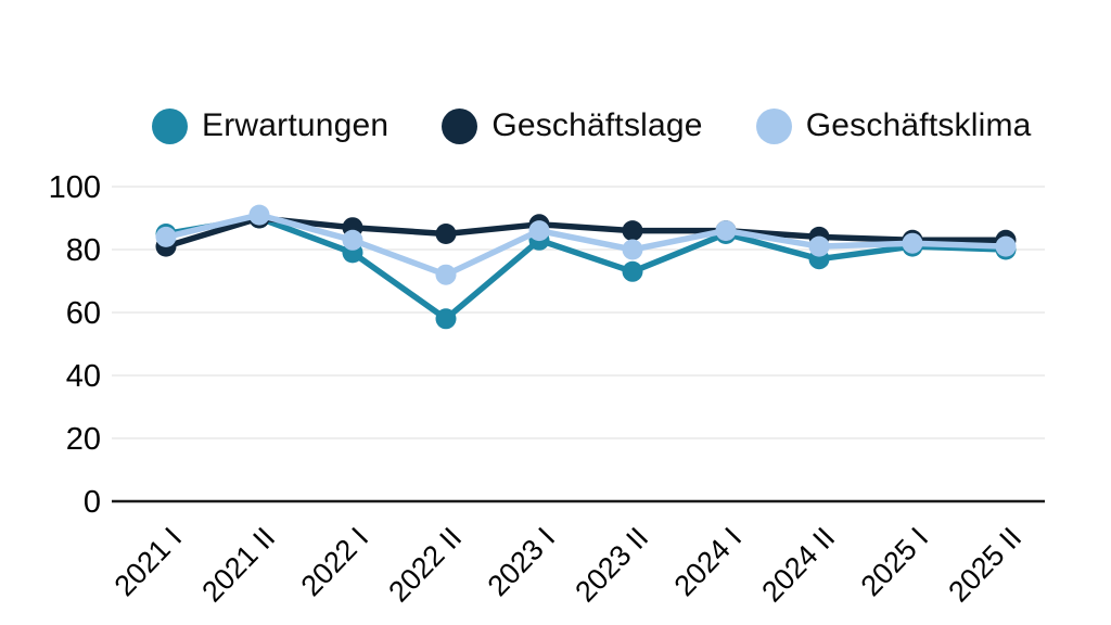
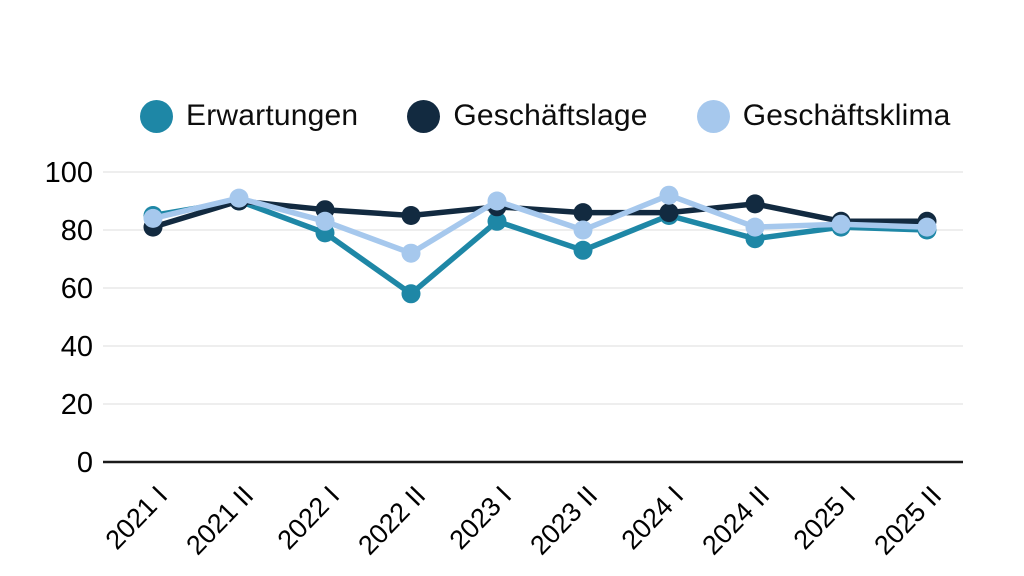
Geschäftsklima/2023 I: 86 -> 90
Geschäftsklima/2024 I: 86 -> 92
Geschäftslage/2024 II: 84 -> 89
